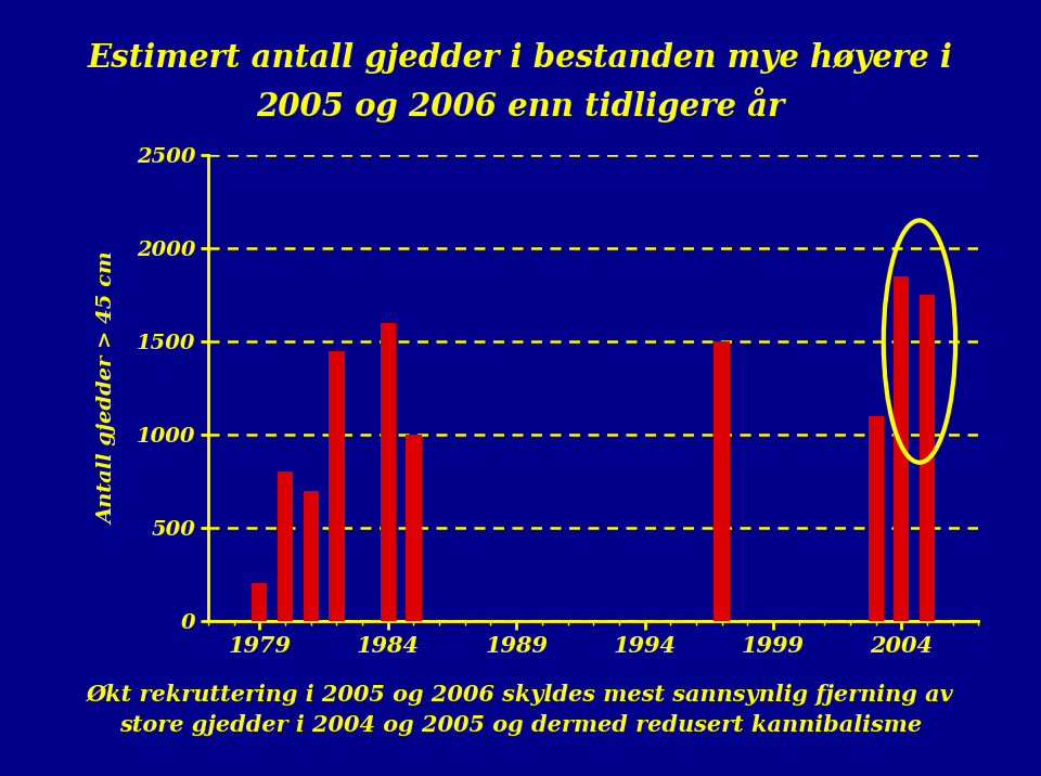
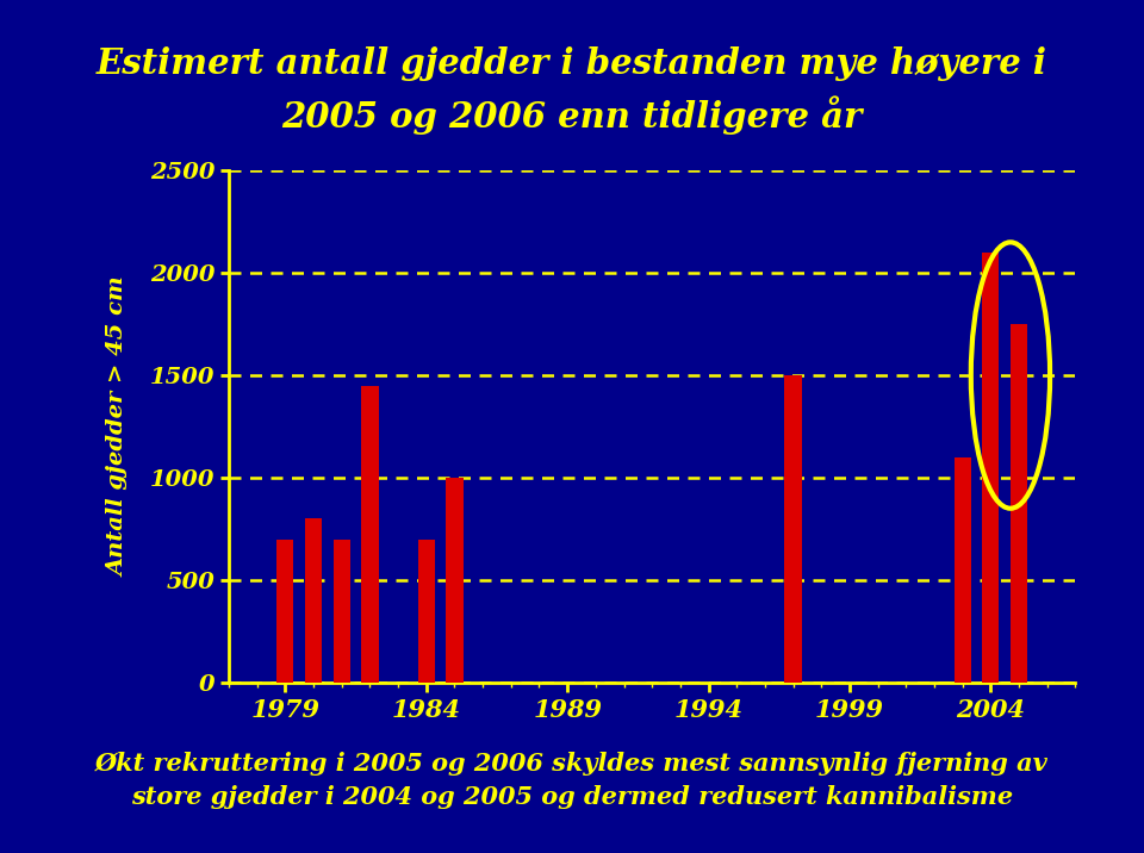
1979: 200 -> 700
1984: 1600 -> 700
2004: 1850 -> 2100
